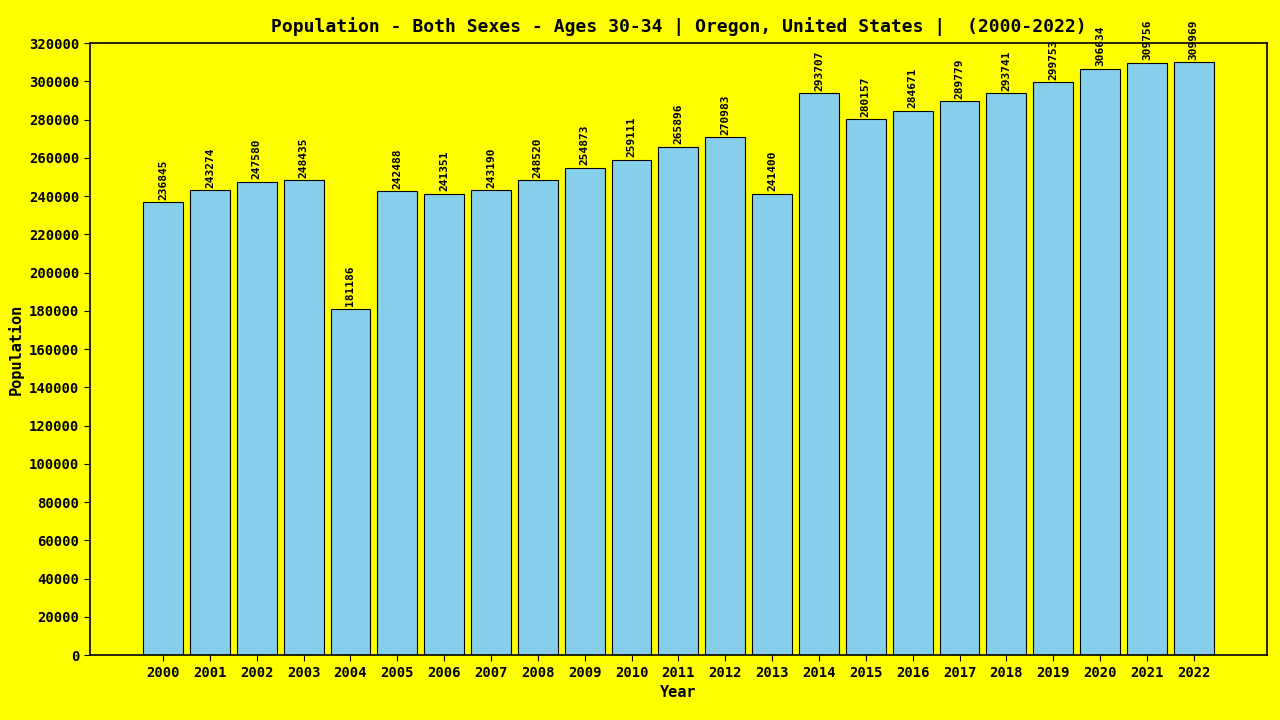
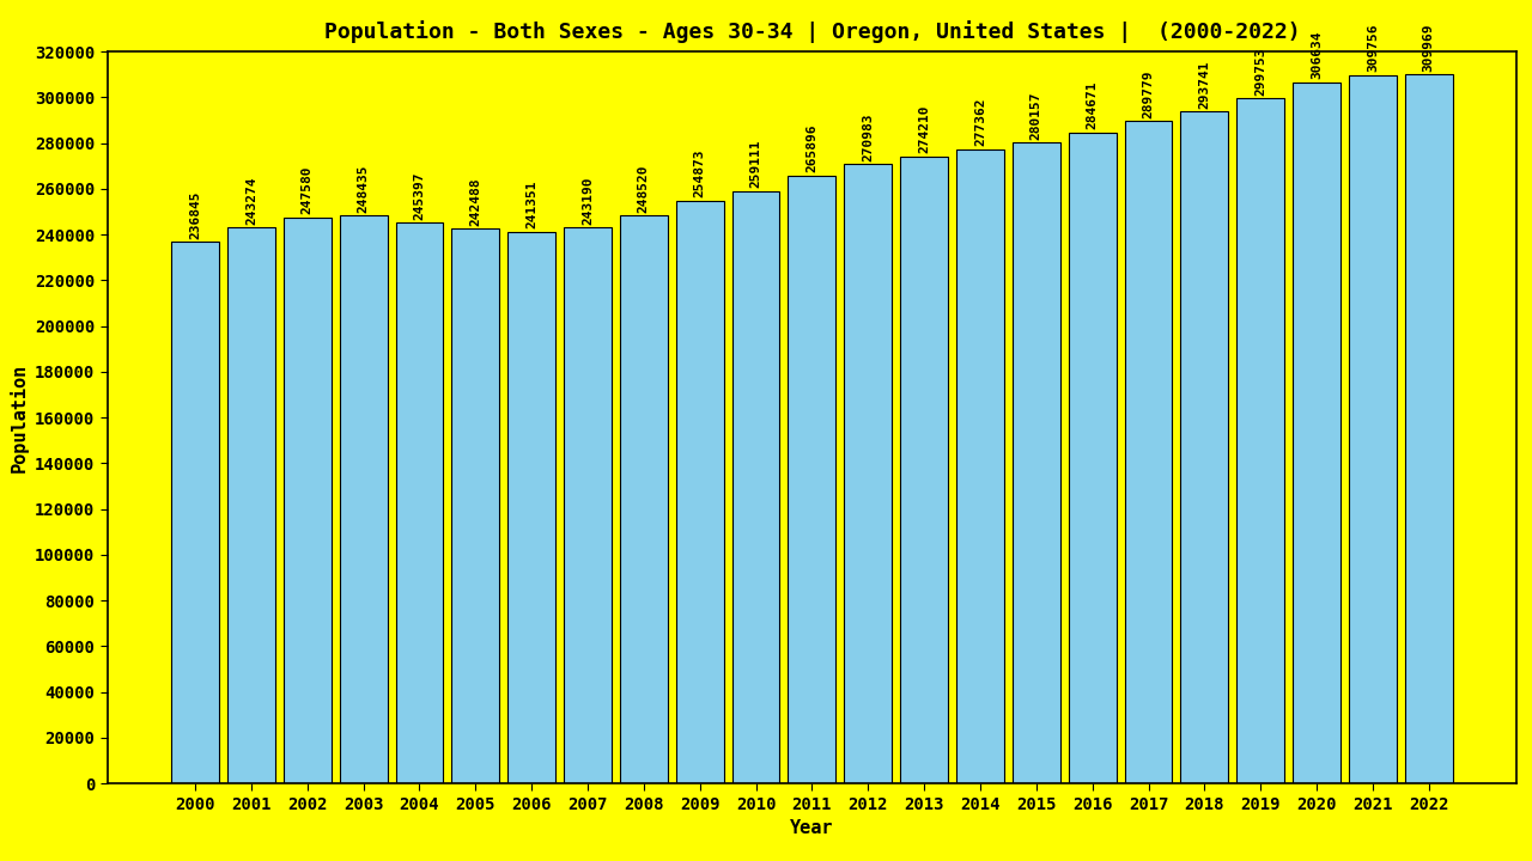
2004: 181186 -> 245397
2013: 241400 -> 274210
2014: 293707 -> 277362
